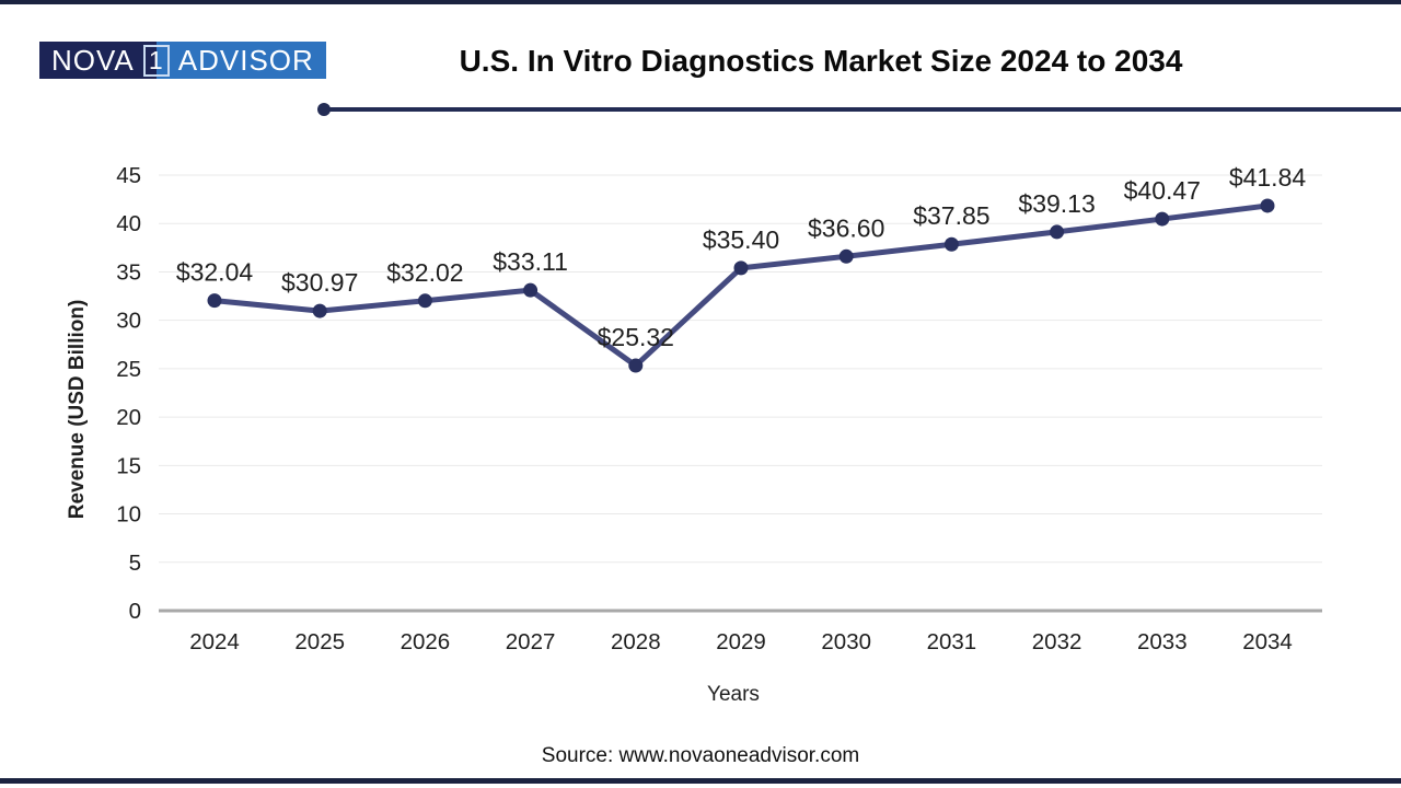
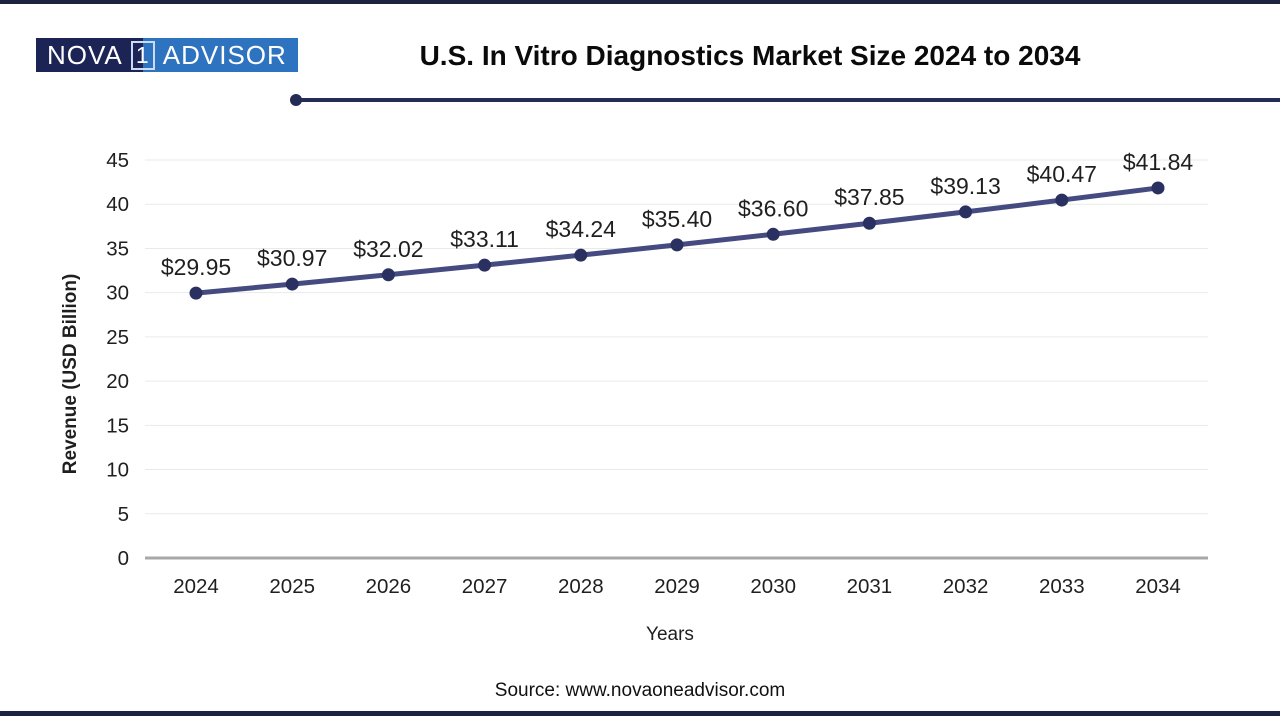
2024: $32.04 -> $29.95
2028: $25.32 -> $34.24
